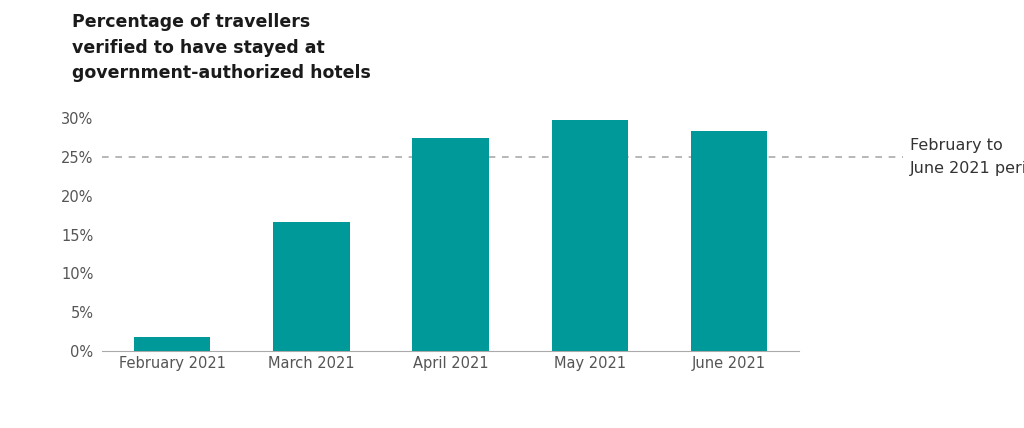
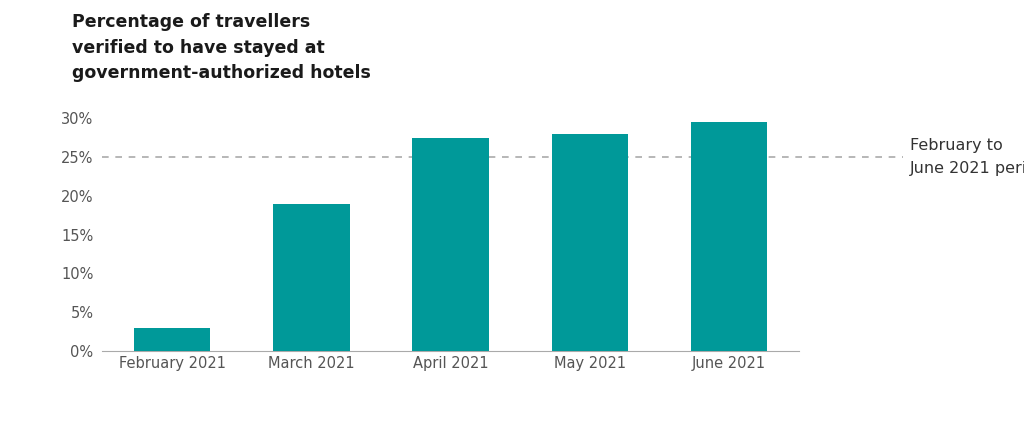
February 2021: 1.8% -> 3.0%
March 2021: 16.6% -> 19.0%
May 2021: 29.8% -> 28.0%
June 2021: 28.4% -> 29.5%
